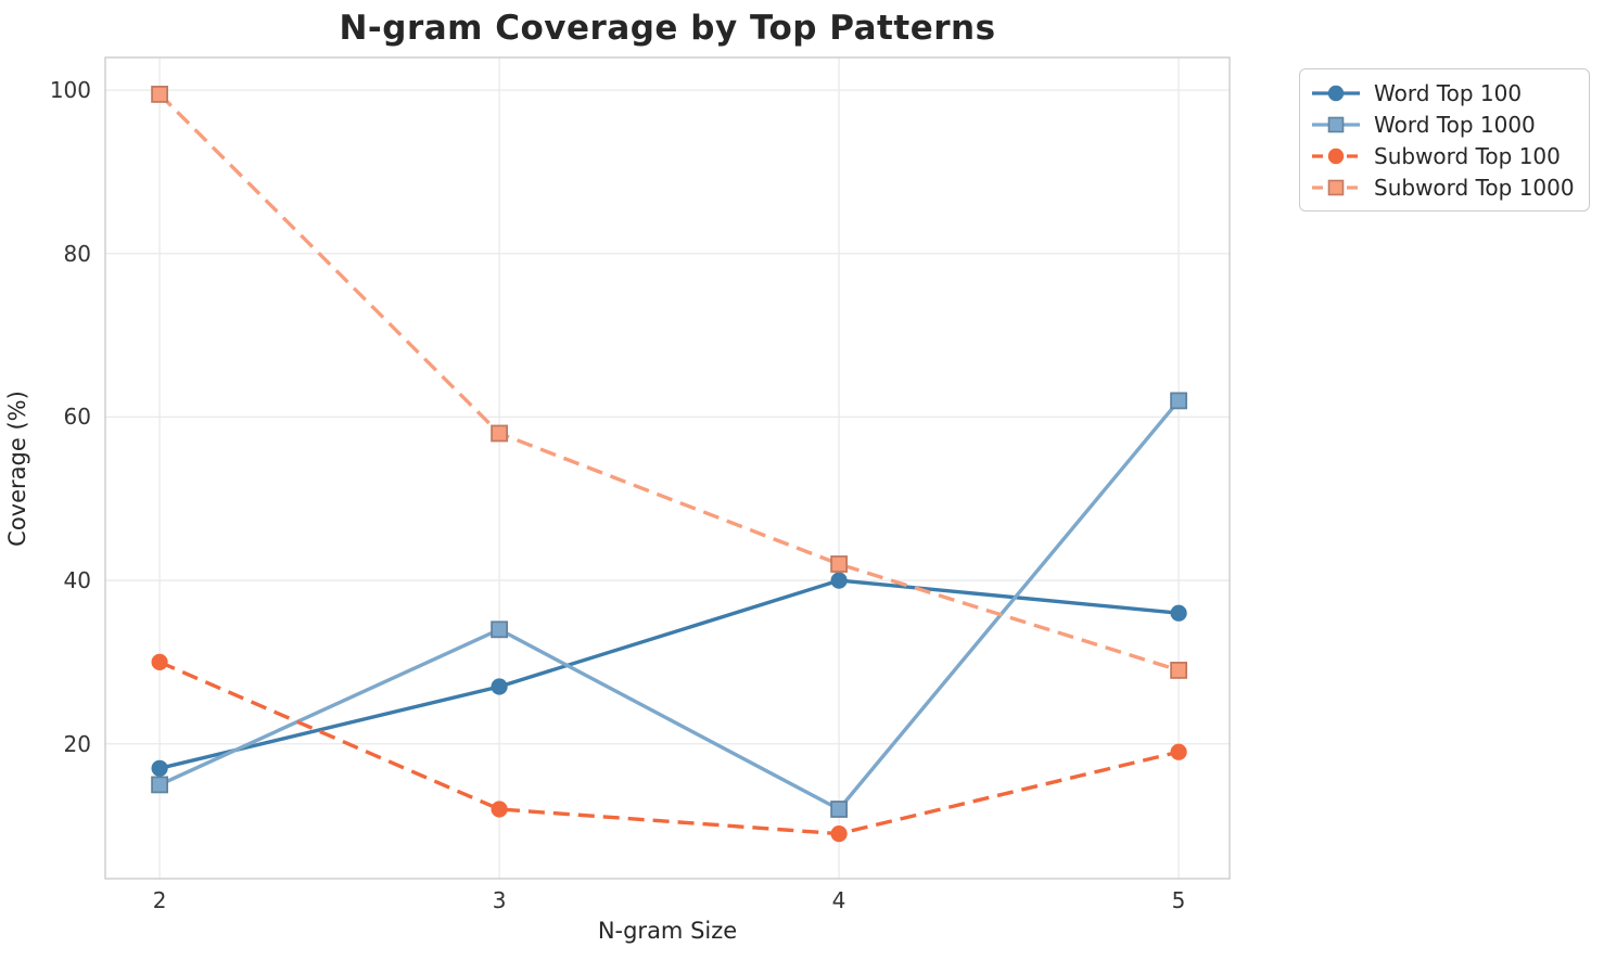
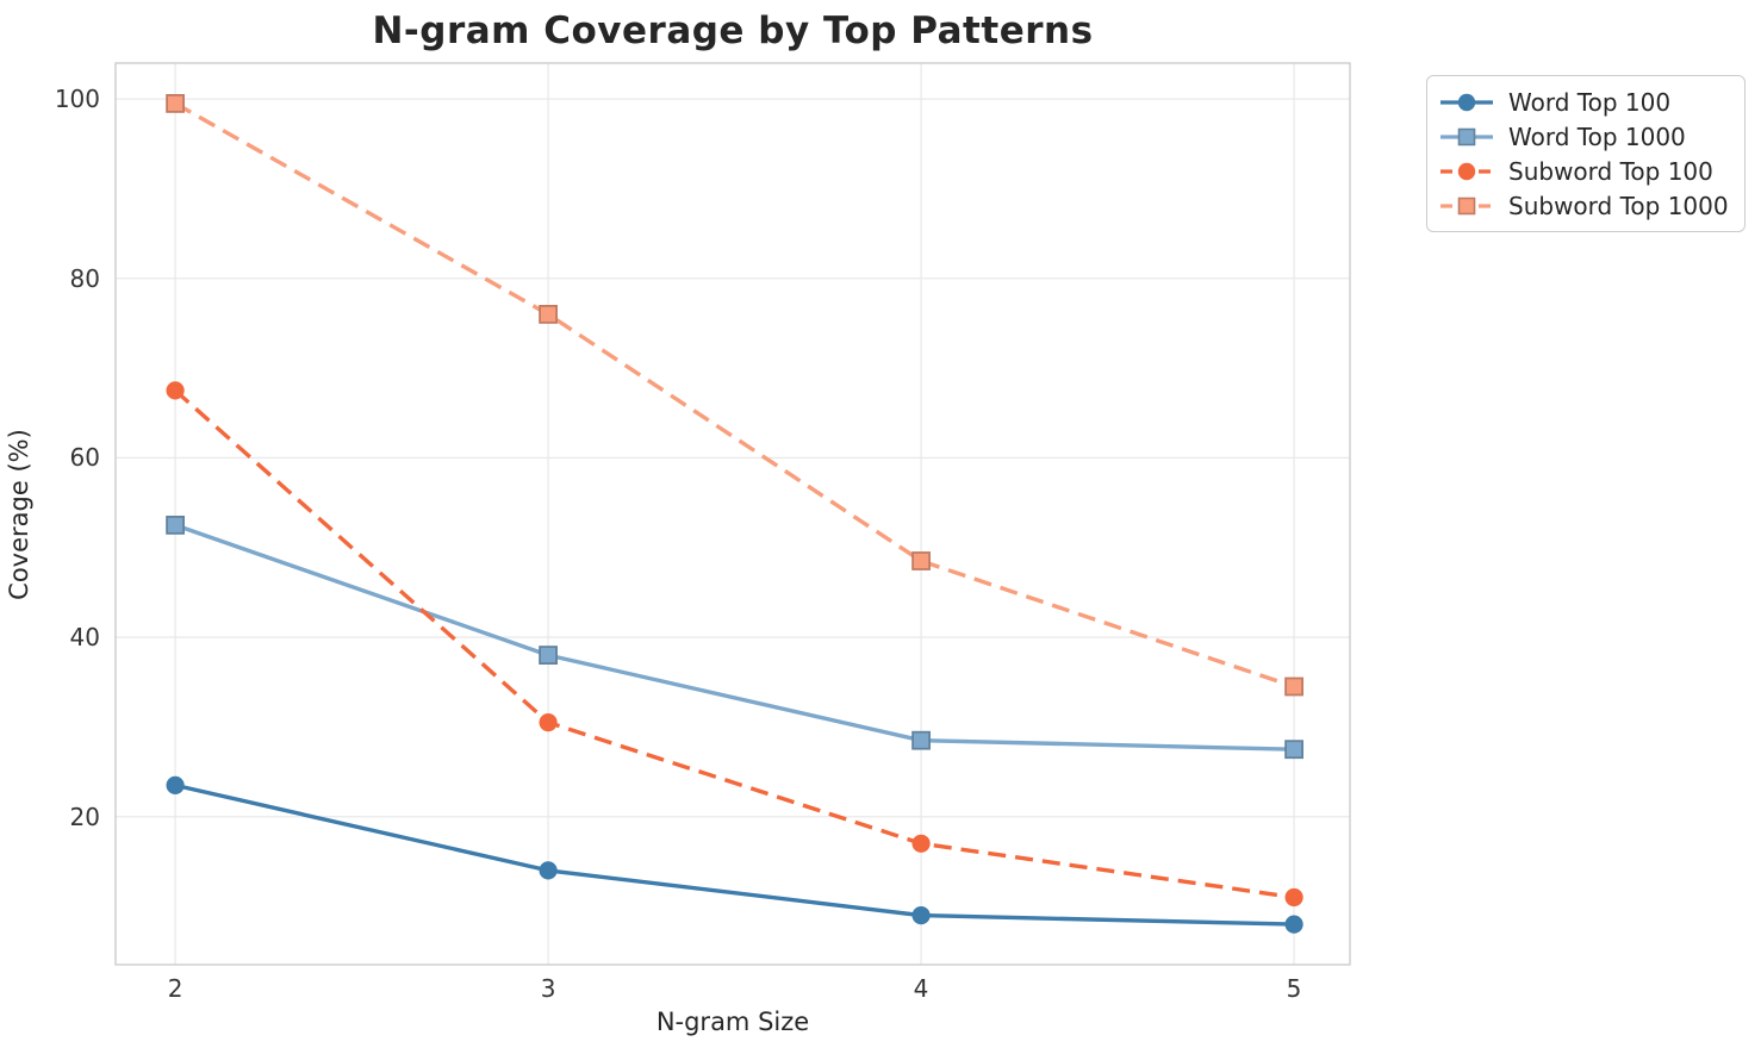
Word Top 100/2: 17 -> 24
Word Top 1000/2: 15 -> 52
Subword Top 100/2: 30 -> 68
Word Top 100/3: 27 -> 14
Word Top 1000/3: 34 -> 38
Subword Top 100/3: 12 -> 30
Subword Top 1000/3: 58 -> 76
Word Top 100/4: 40 -> 9
Word Top 1000/4: 12 -> 28
Subword Top 100/4: 9 -> 17
Subword Top 1000/4: 42 -> 48
Word Top 100/5: 36 -> 8
Word Top 1000/5: 62 -> 28
Subword Top 100/5: 19 -> 11
Subword Top 1000/5: 29 -> 34
